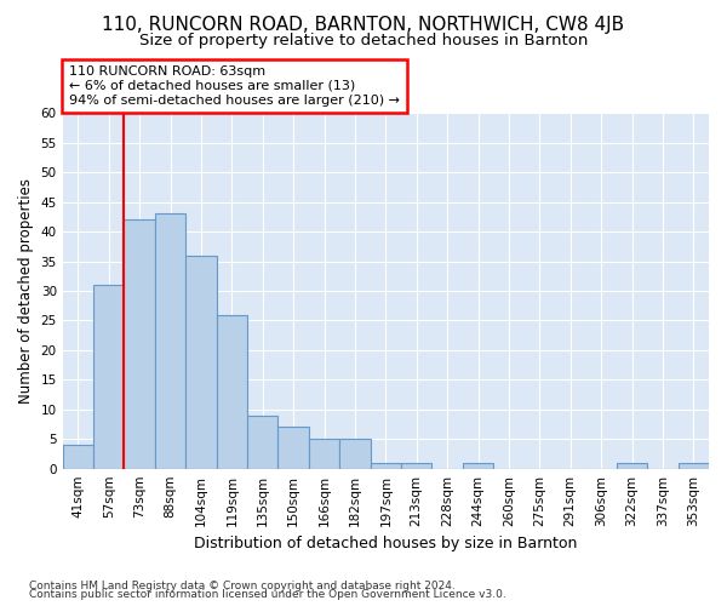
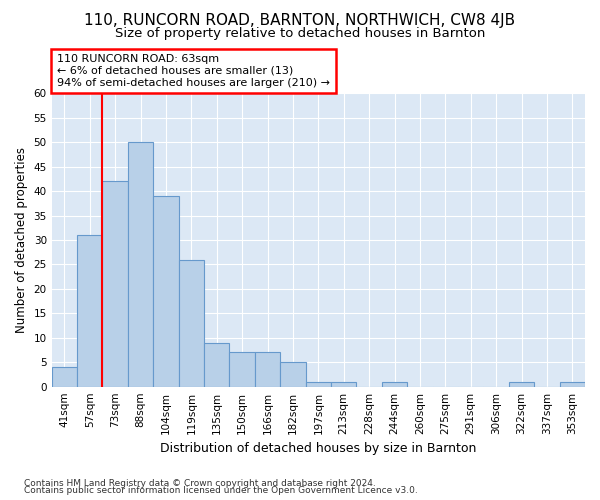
88sqm: 43 -> 50
104sqm: 36 -> 39
166sqm: 5 -> 7
